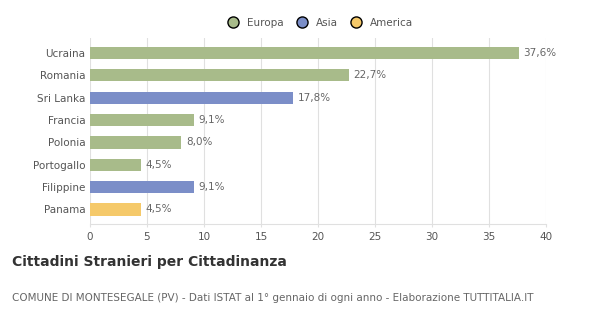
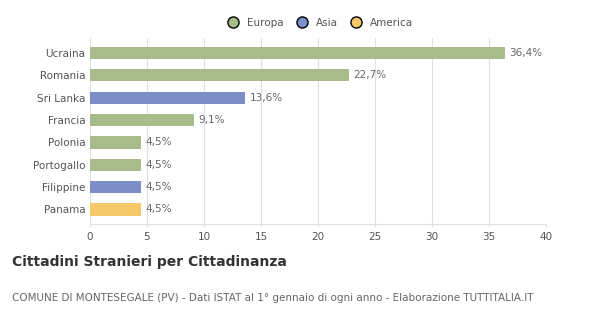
Ucraina: 37,6% -> 36,4%
Sri Lanka: 17,8% -> 13,6%
Polonia: 8,0% -> 4,5%
Filippine: 9,1% -> 4,5%
